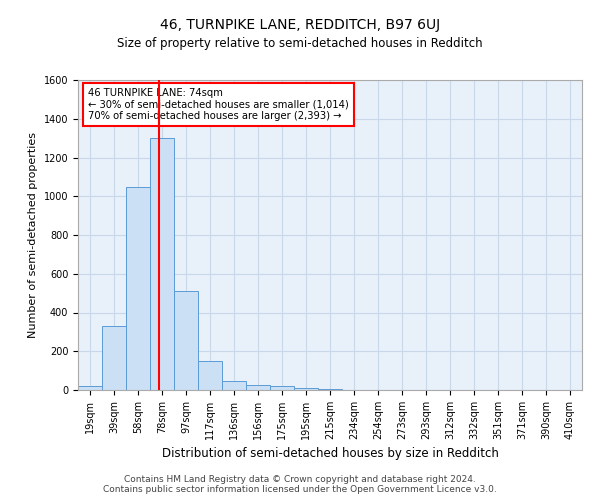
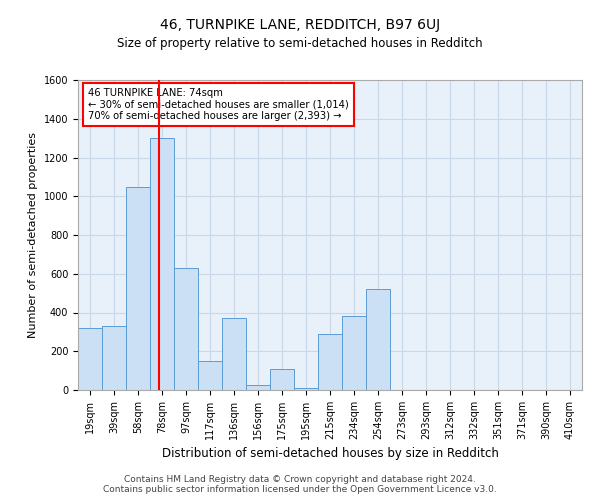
19sqm: 20 -> 320
97sqm: 510 -> 630
136sqm: 40 -> 370
175sqm: 20 -> 110
215sqm: 0 -> 290
234sqm: 0 -> 380
254sqm: 0 -> 520
